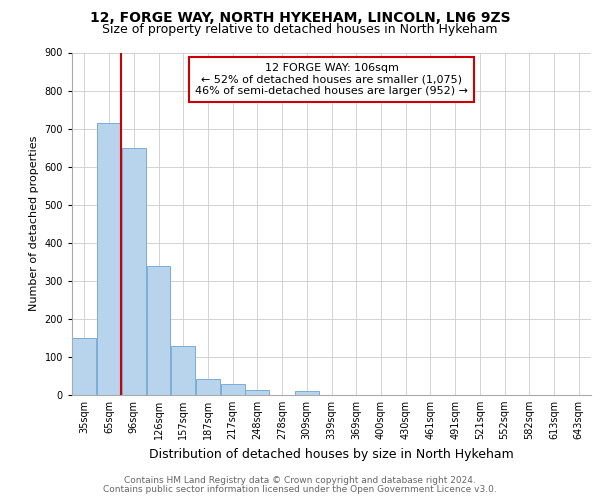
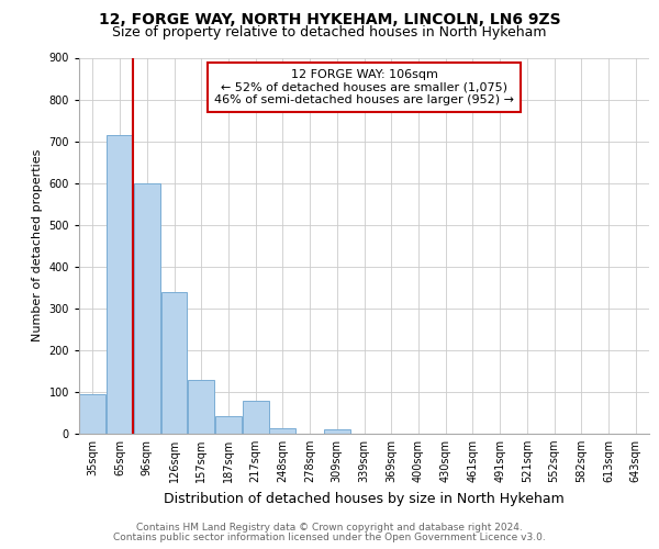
35sqm: 150 -> 95
96sqm: 650 -> 600
217sqm: 30 -> 80
